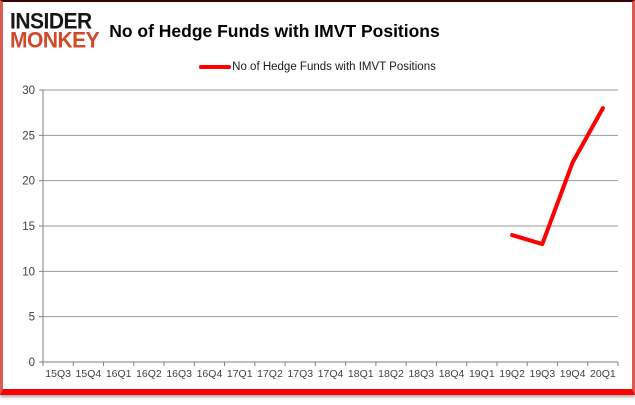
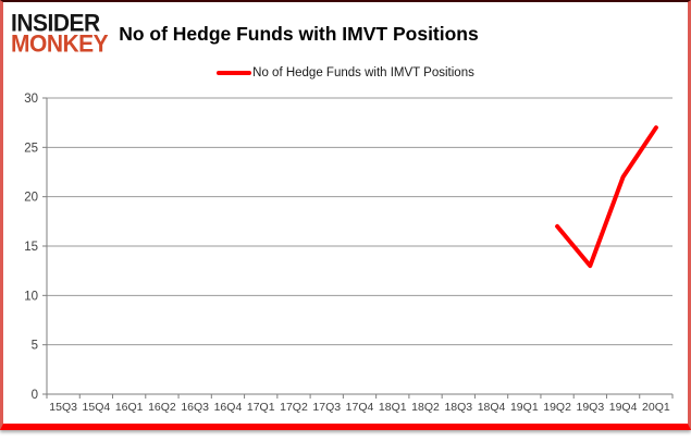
19Q2: 14 -> 17
20Q1: 28 -> 27
